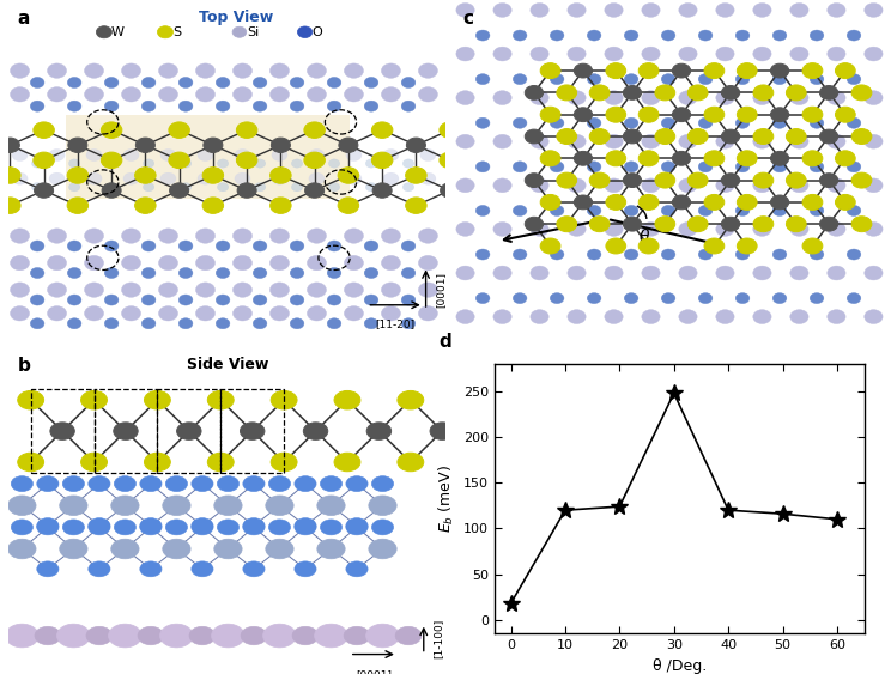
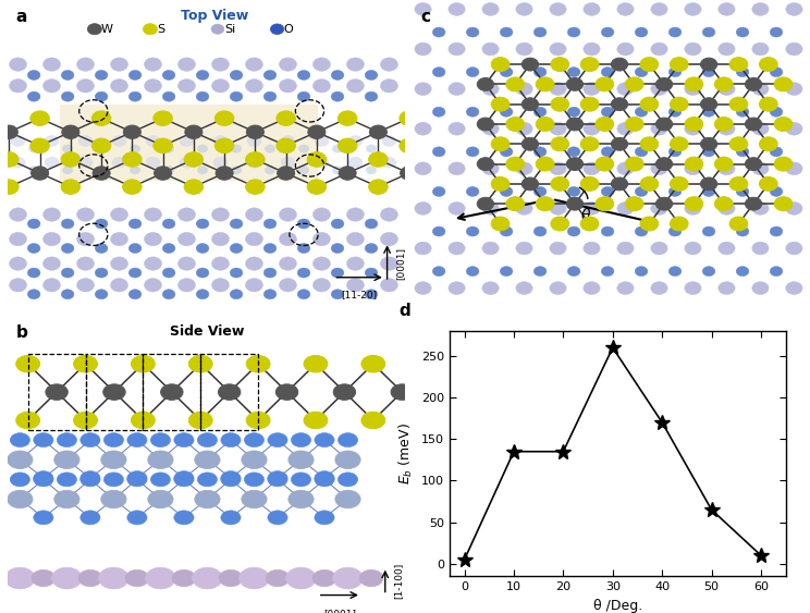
0: 18 -> 5
10: 120 -> 135
20: 124 -> 135
30: 248 -> 260
40: 120 -> 170
50: 116 -> 65
60: 110 -> 10
